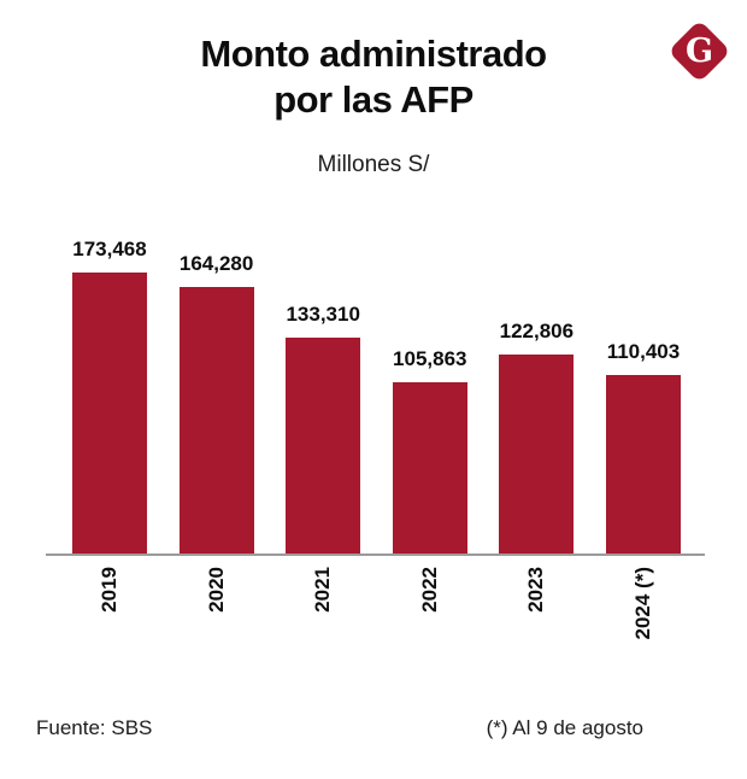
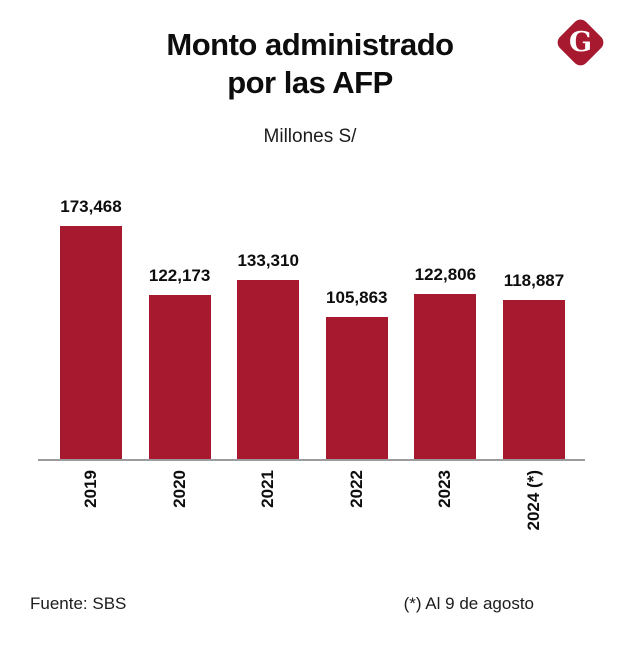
2020: 164,280 -> 122,173
2024 (*): 110,403 -> 118,887
